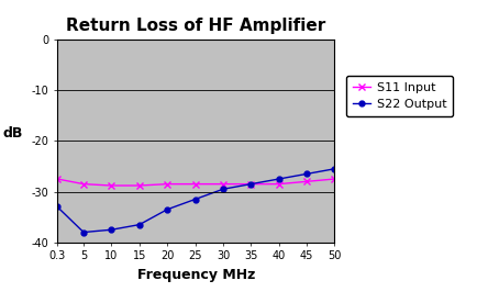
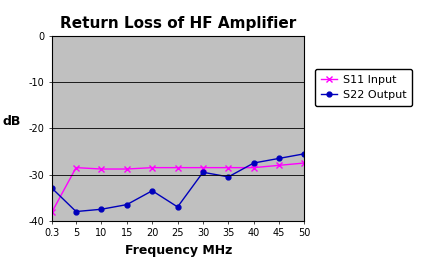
S11 Input/0.3: -27.5 -> -38.0
S22 Output/25: -31.5 -> -37.0
S22 Output/35: -28.5 -> -30.5
